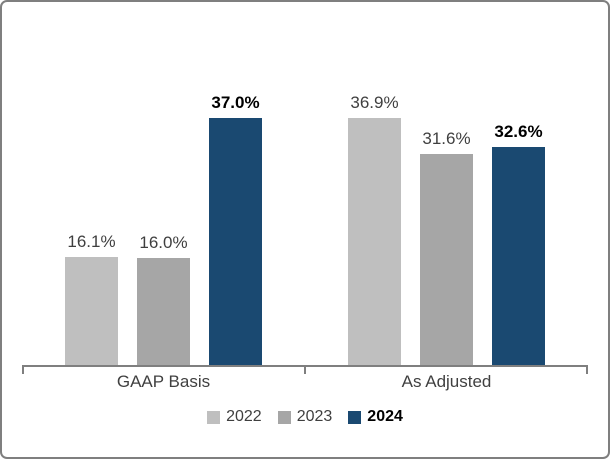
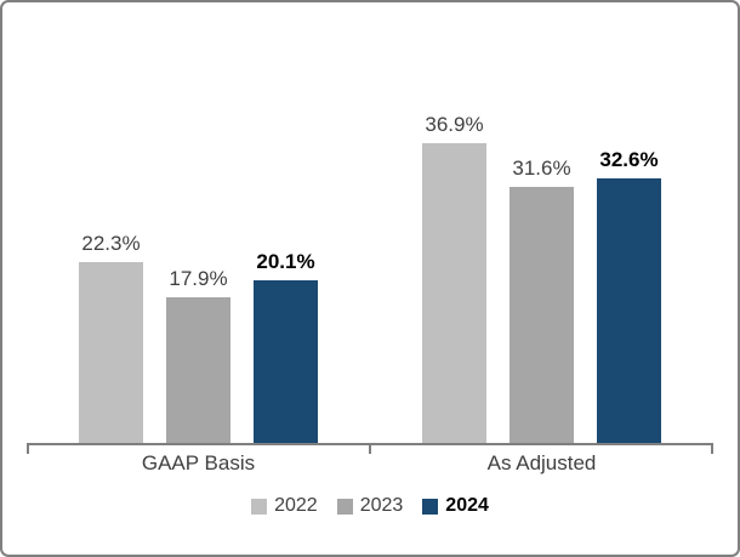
2022/GAAP Basis: 16.1% -> 22.3%
2023/GAAP Basis: 16.0% -> 17.9%
2024/GAAP Basis: 37.0% -> 20.1%
